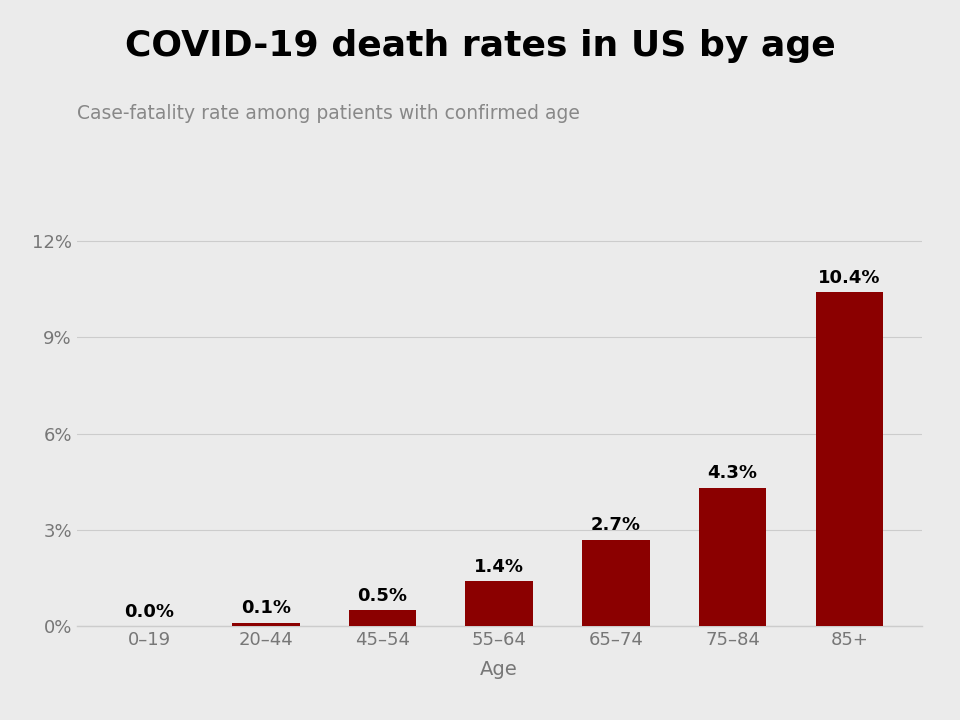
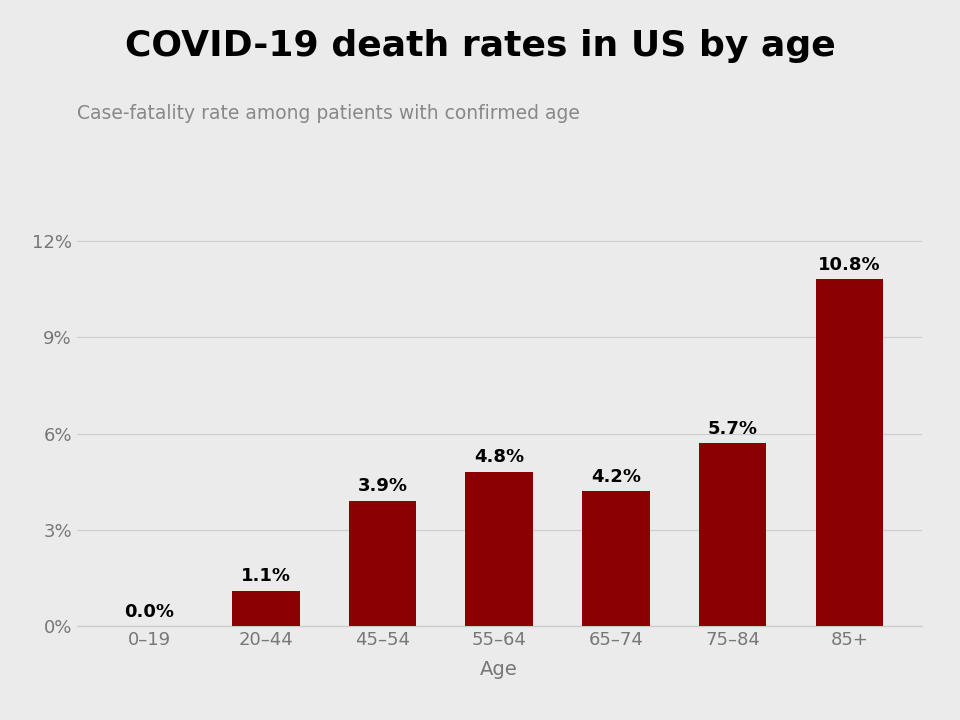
20–44: 0.1% -> 1.1%
45–54: 0.5% -> 3.9%
55–64: 1.4% -> 4.8%
65–74: 2.7% -> 4.2%
75–84: 4.3% -> 5.7%
85+: 10.4% -> 10.8%
